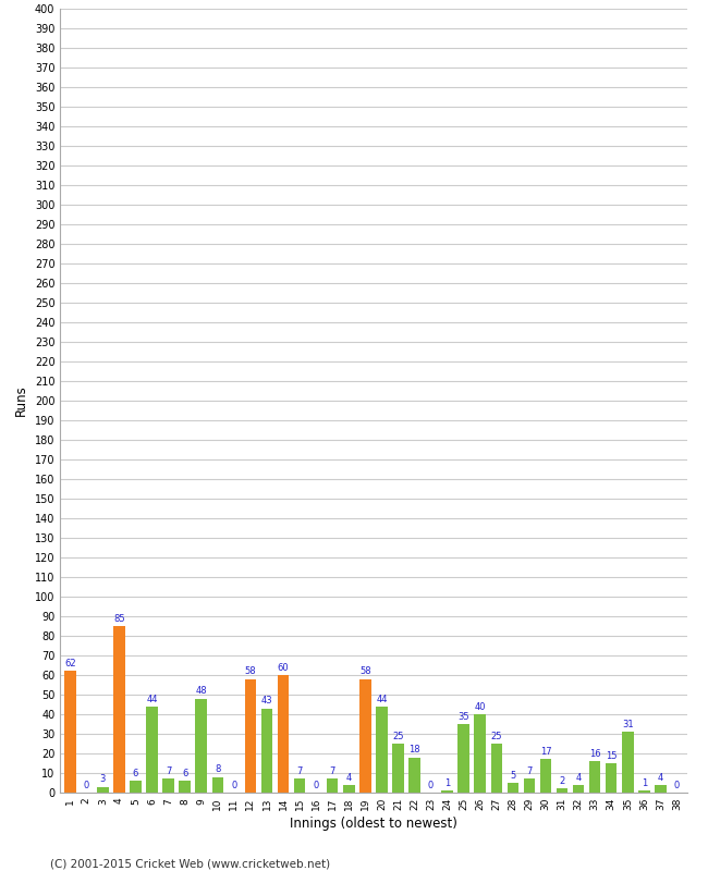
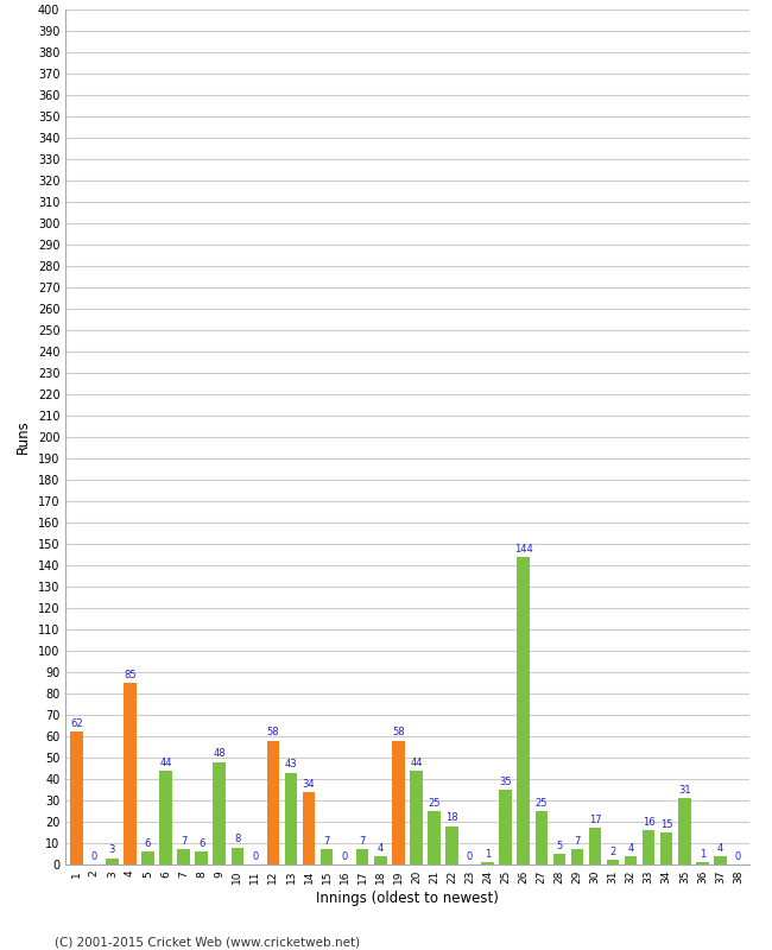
14: 60 -> 34
26: 40 -> 144
